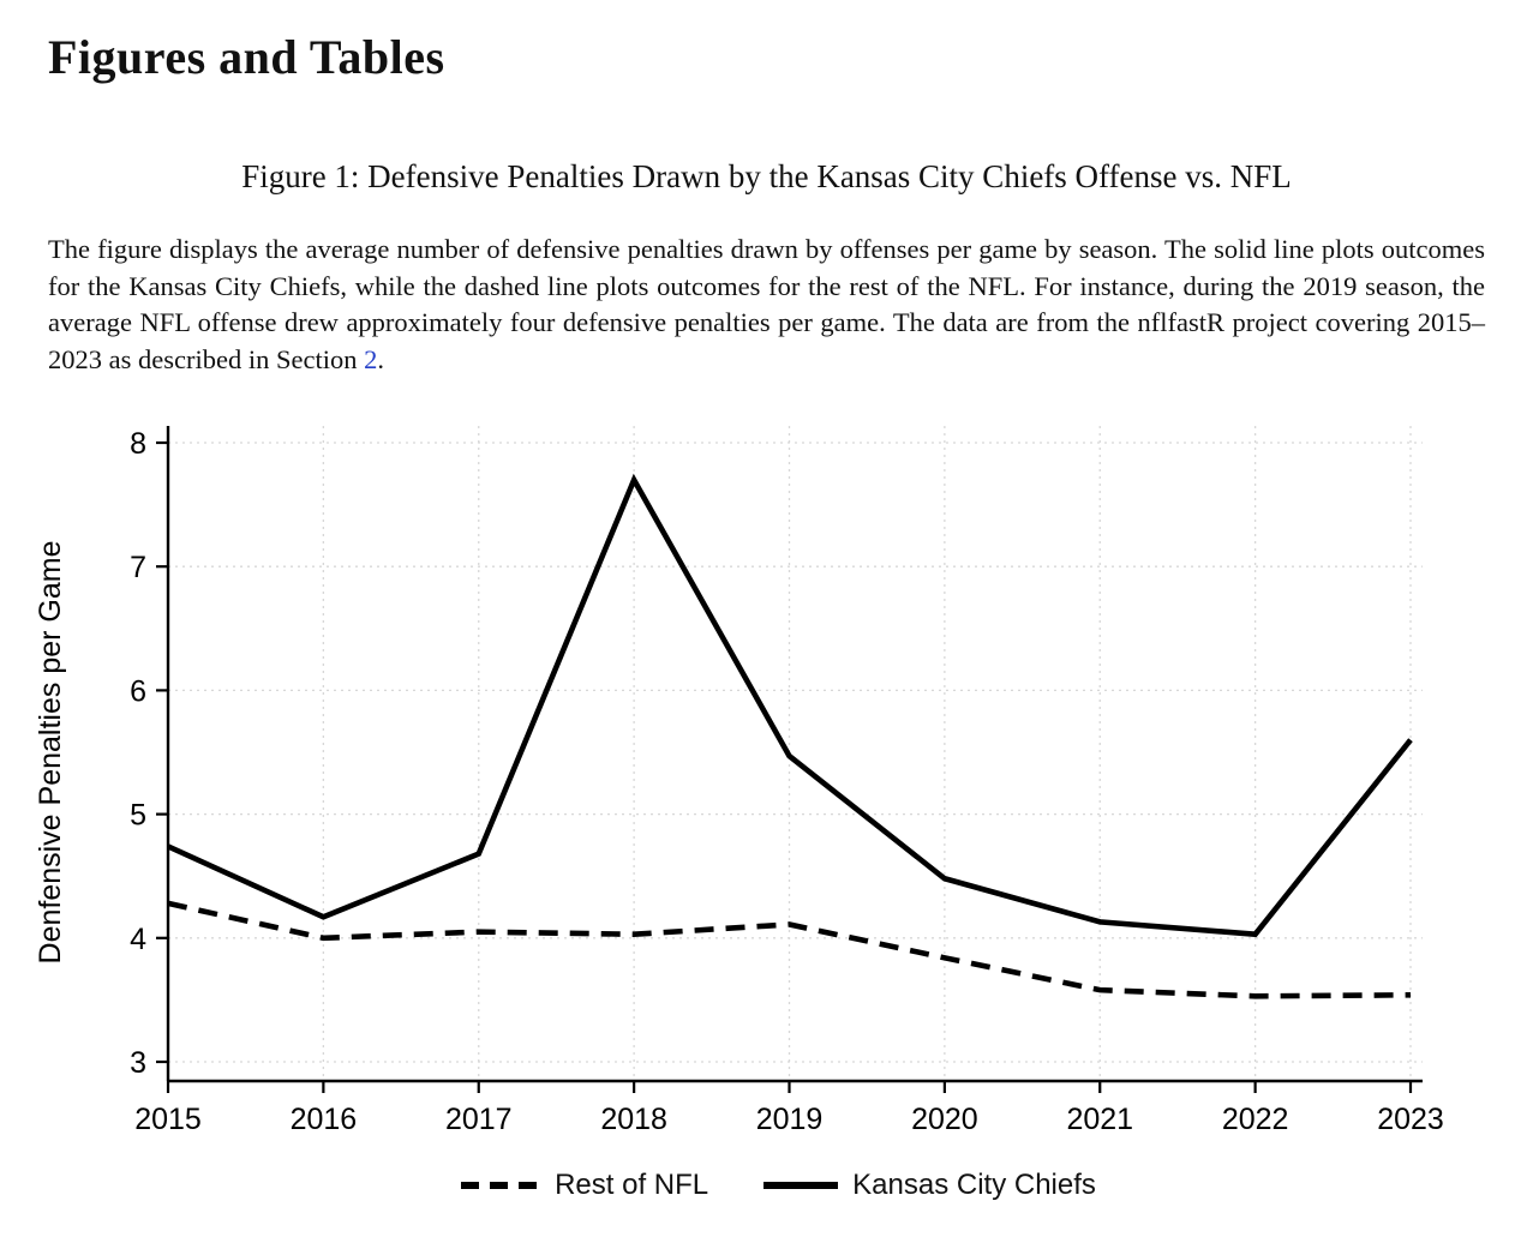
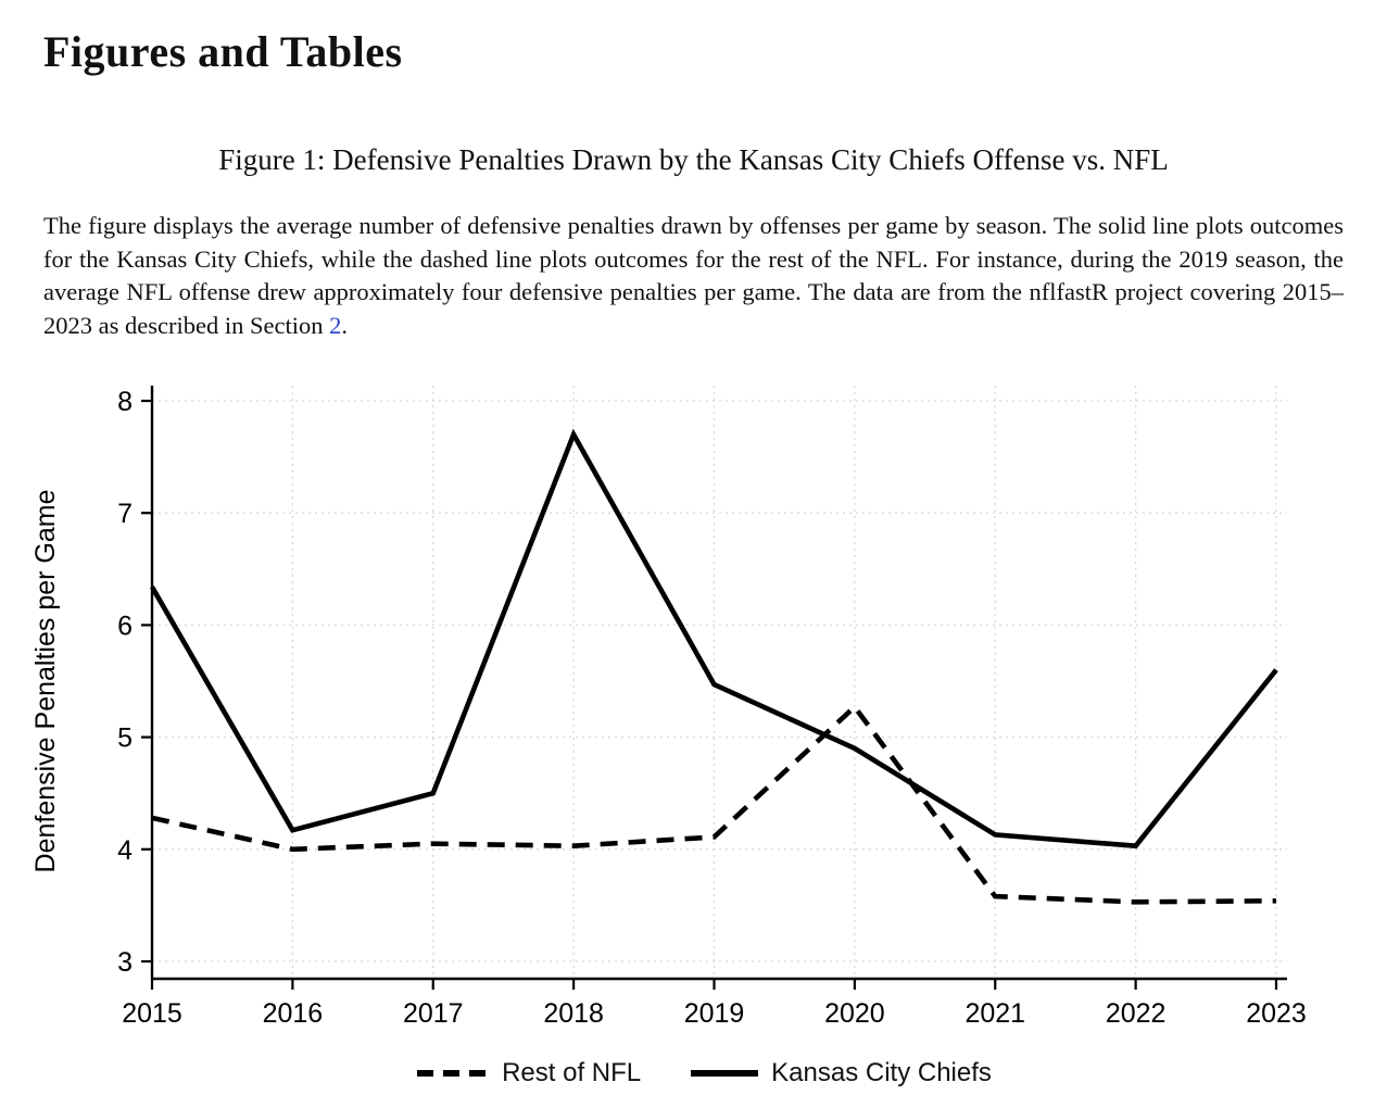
Kansas City Chiefs/2015: 4.74 -> 6.34
Kansas City Chiefs/2017: 4.68 -> 4.50
Rest of NFL/2020: 3.84 -> 5.27
Kansas City Chiefs/2020: 4.48 -> 4.90
